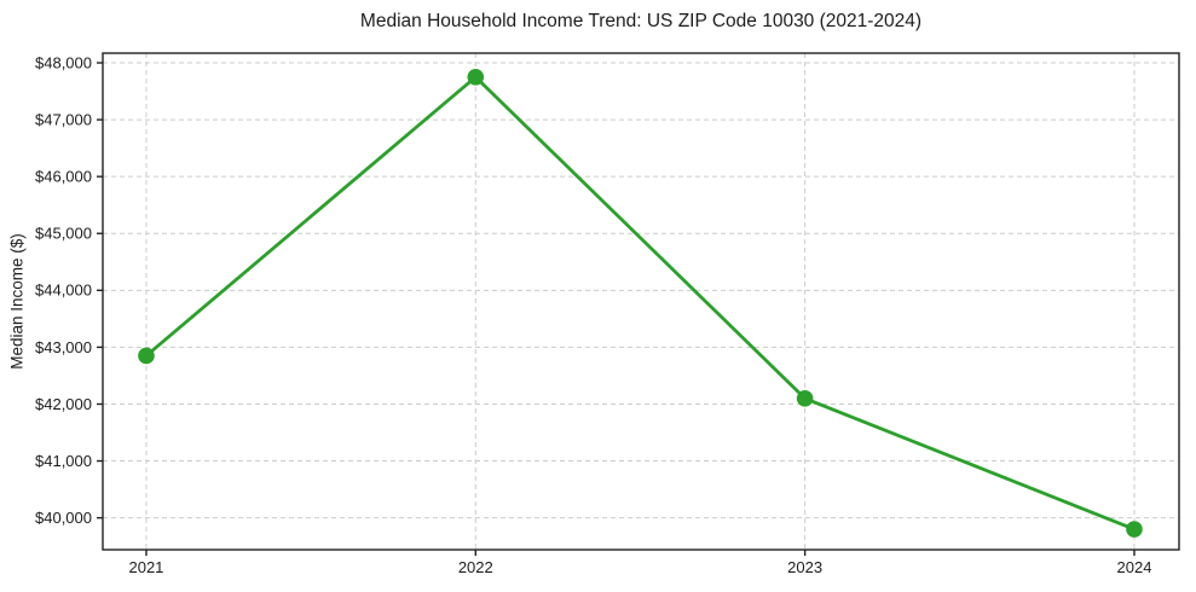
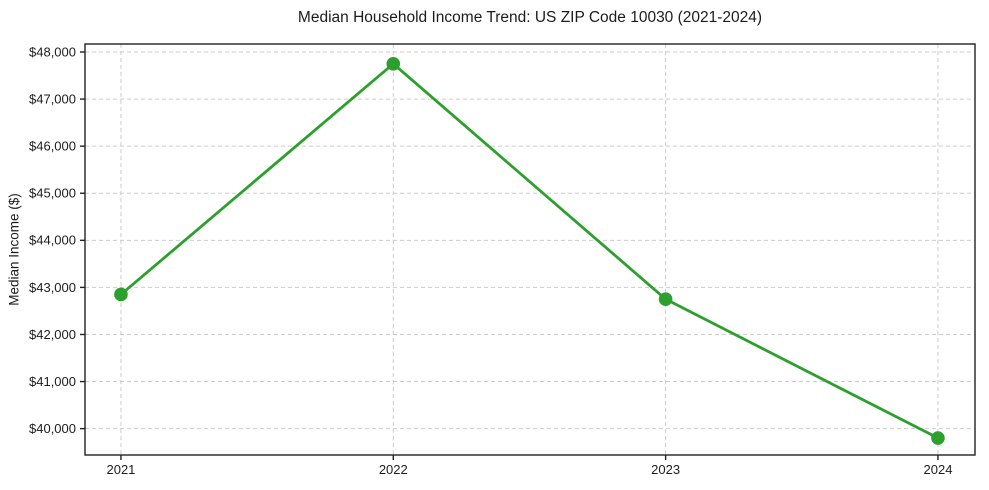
2023: $42100 -> $42800
